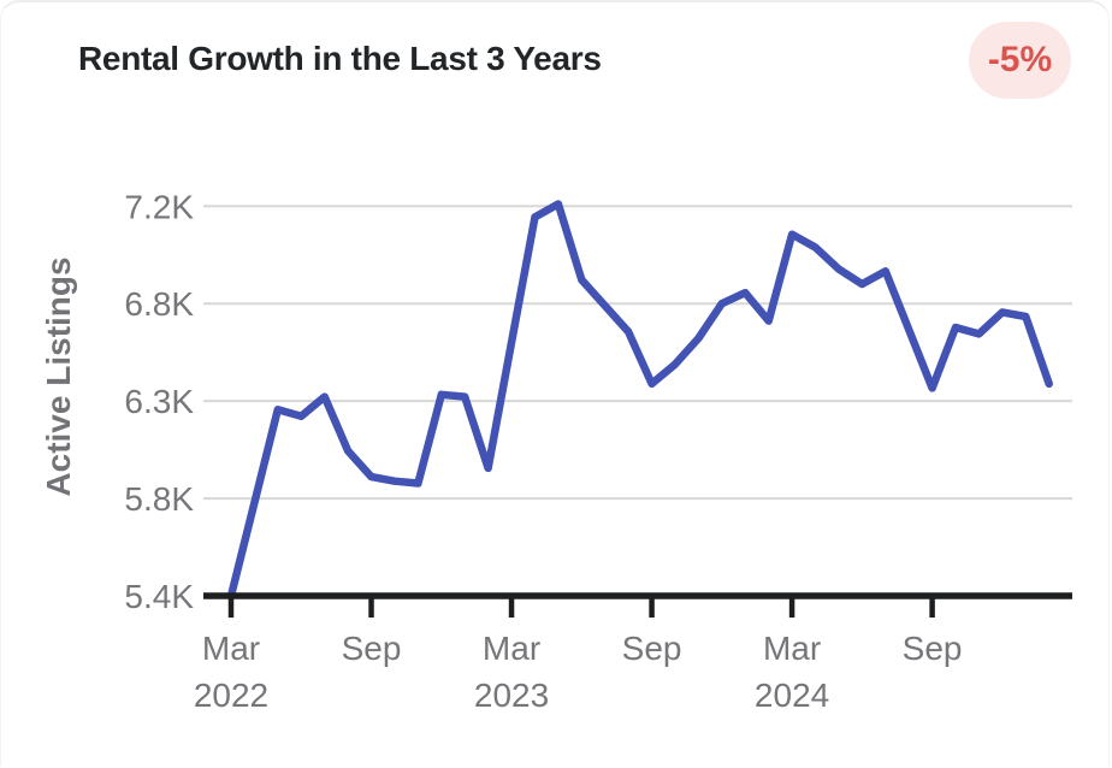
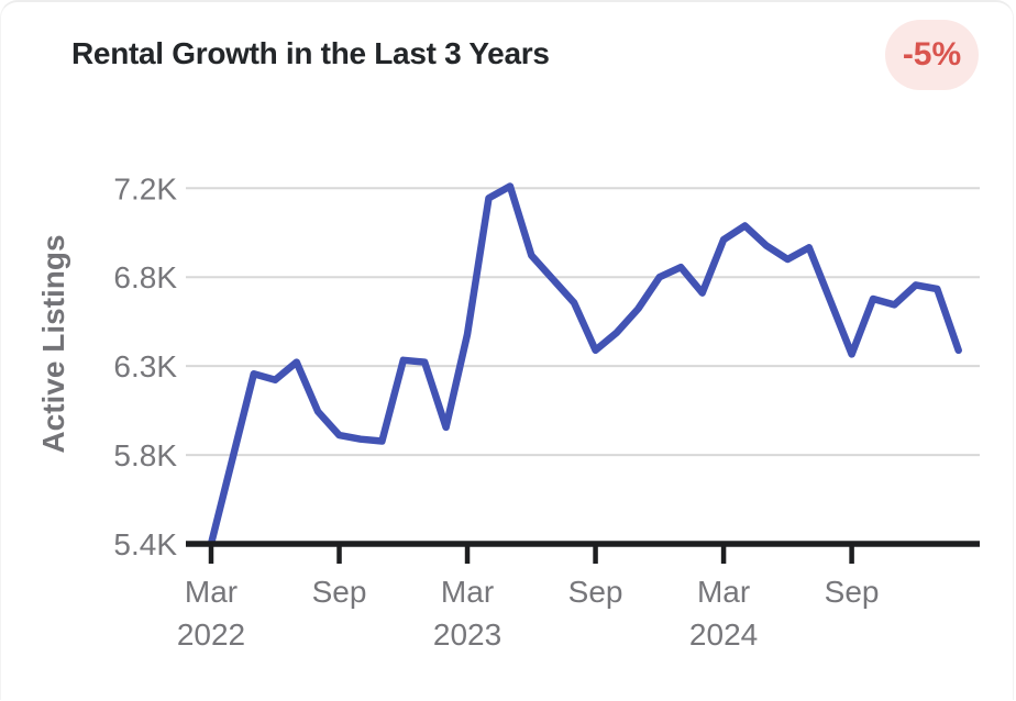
Mar 2023: 6.57K -> 6.46K
Mar 2024: 7.07K -> 6.94K
